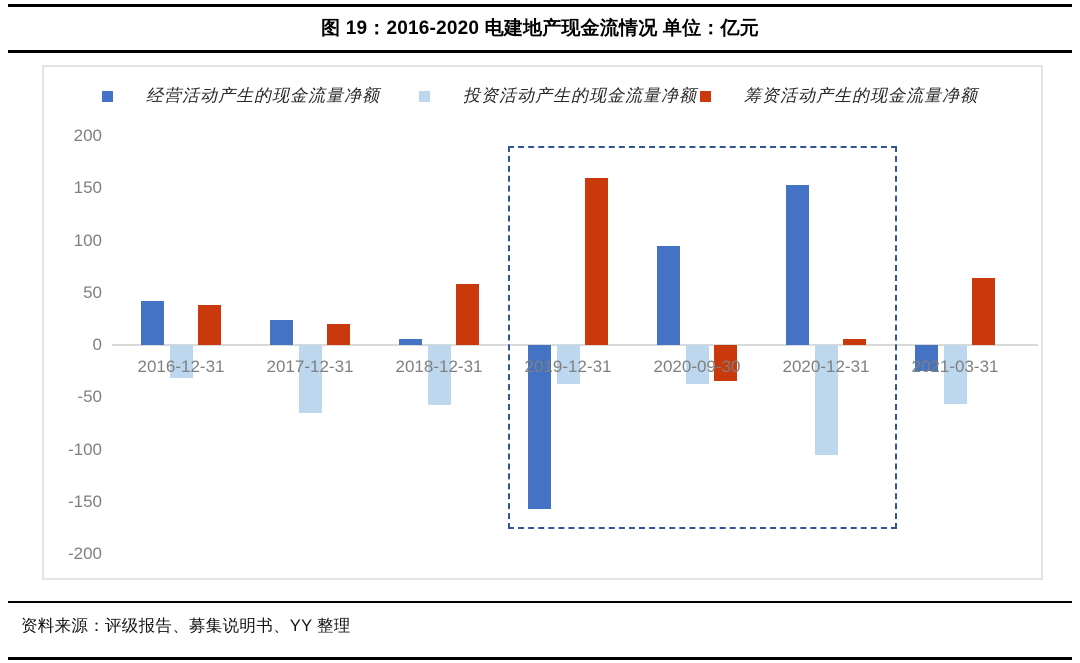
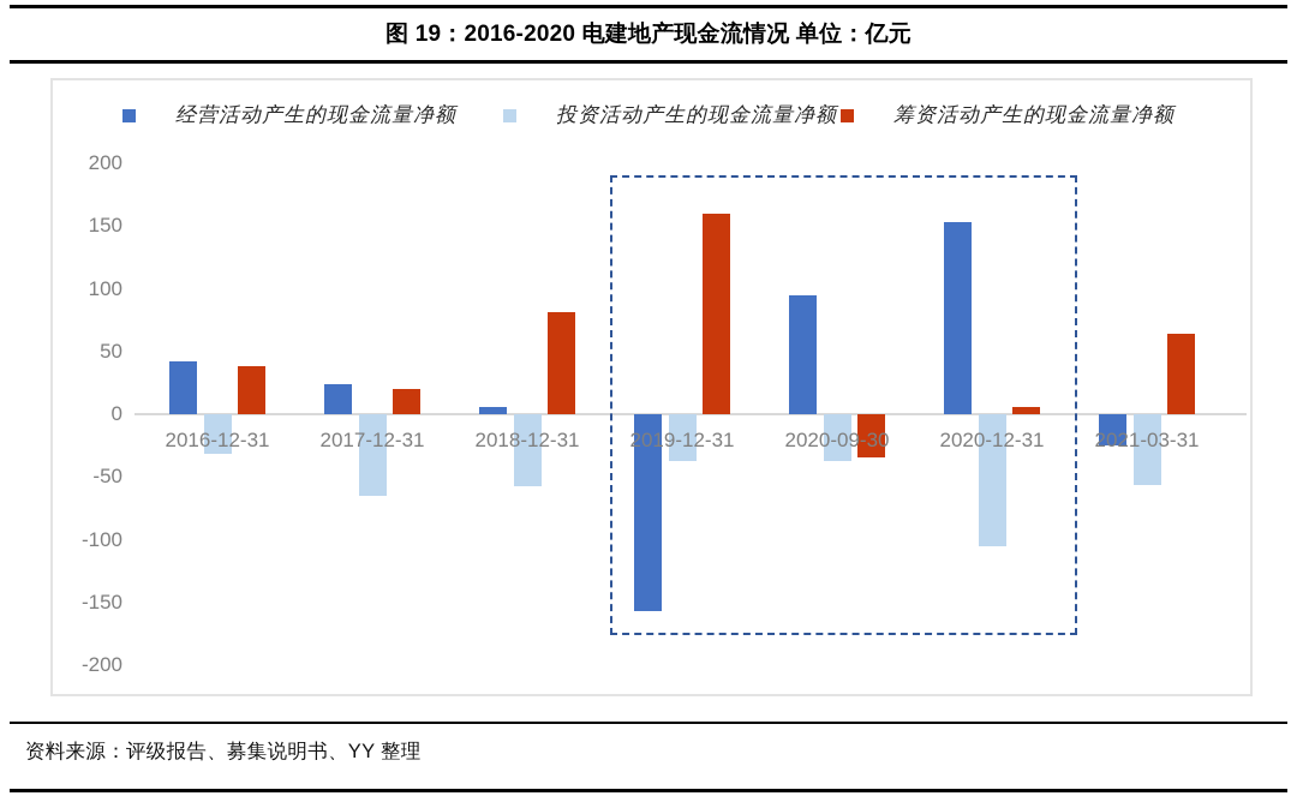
筹资活动产生的现金流量净额/2018-12-31: 58 -> 81
